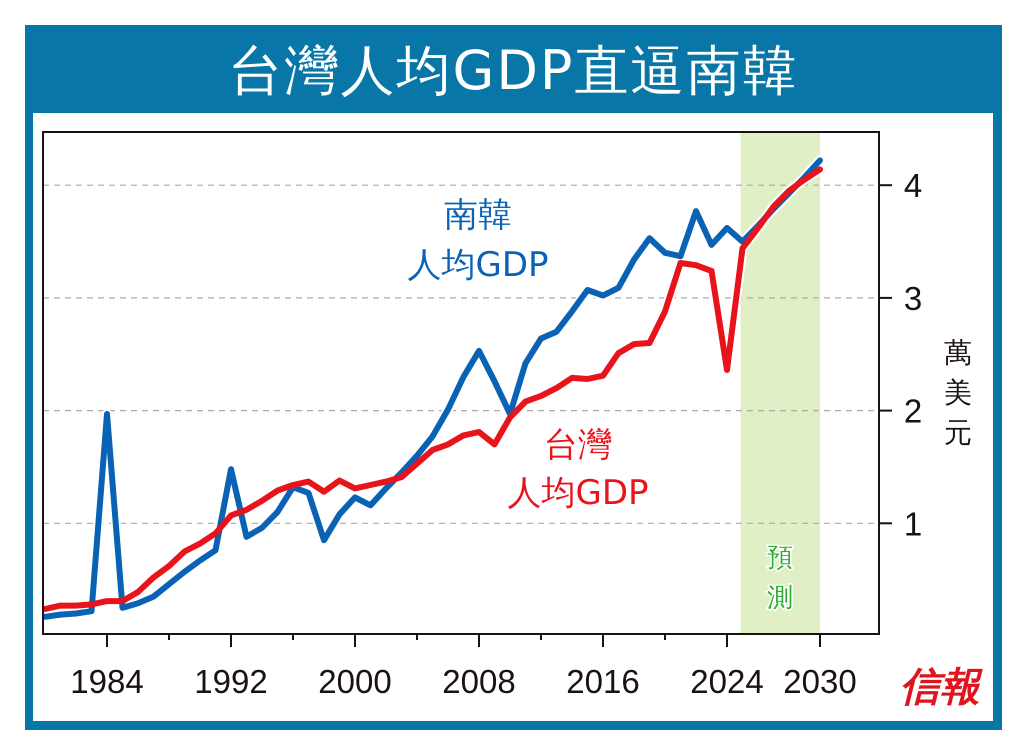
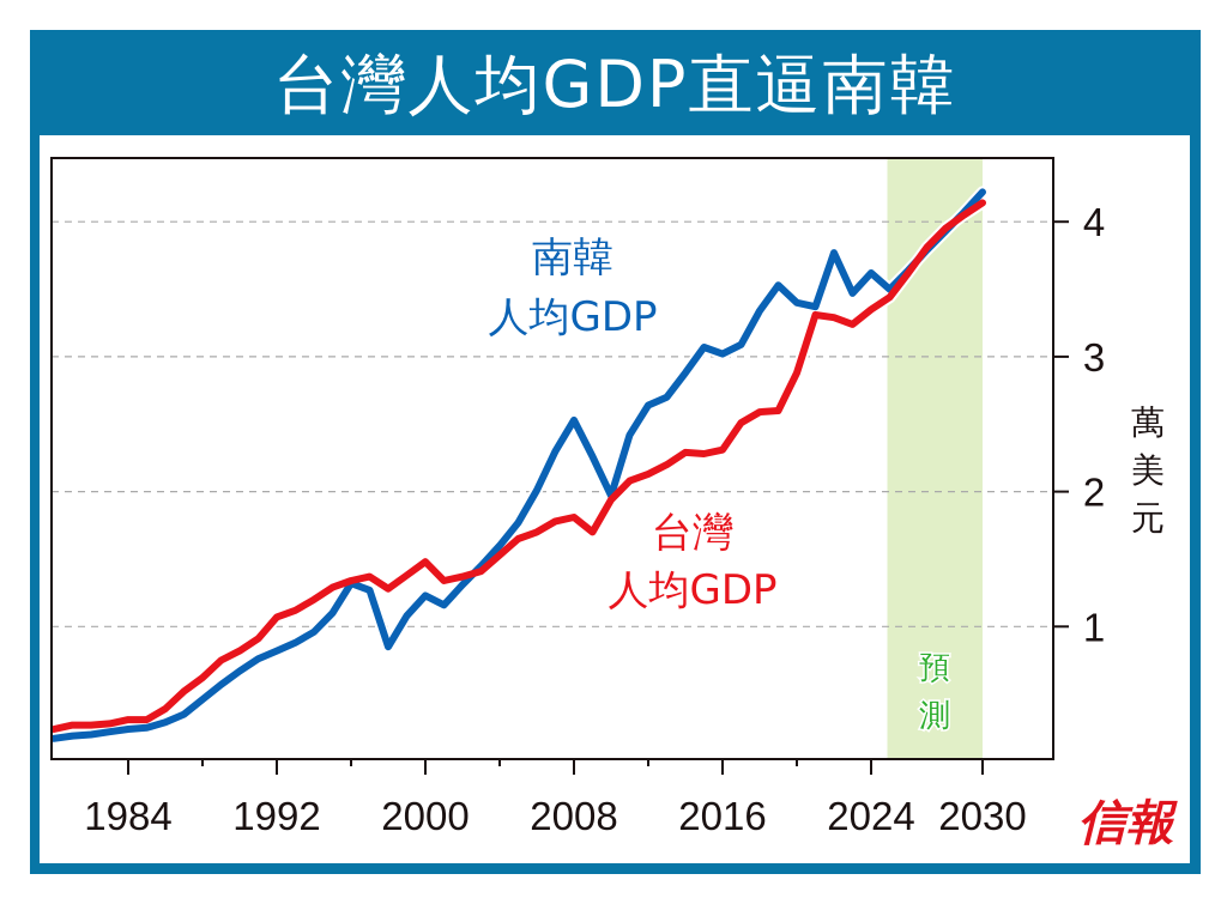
南韓人均GDP/1984: 1.97 -> 0.24
南韓人均GDP/1992: 1.48 -> 0.82
台灣人均GDP/2000: 1.31 -> 1.48
台灣人均GDP/2024: 2.36 -> 3.35
